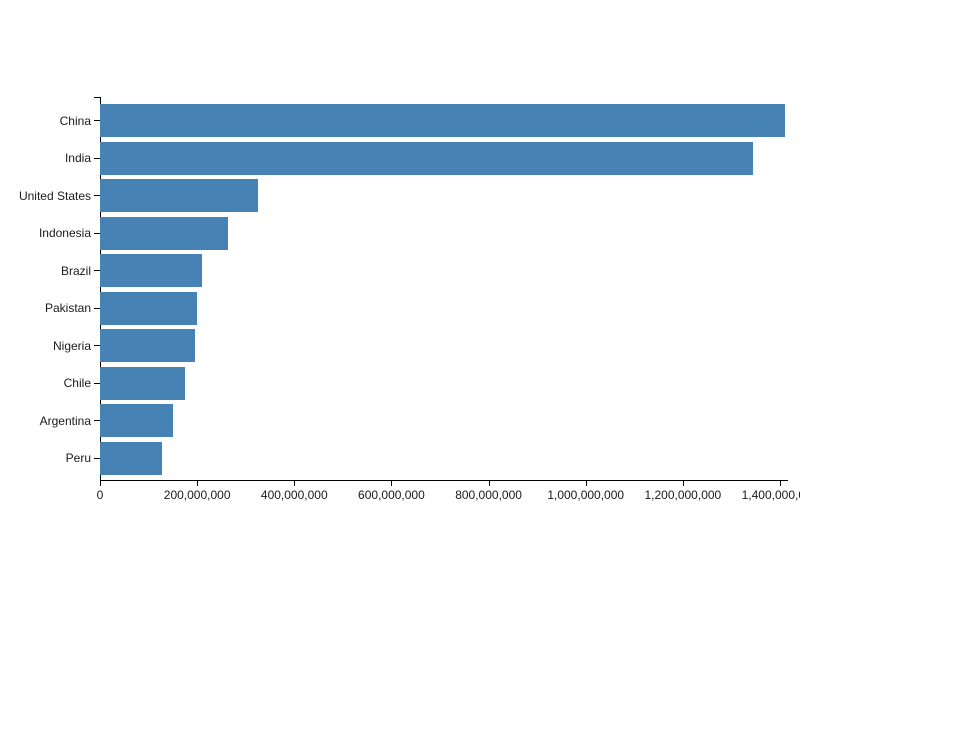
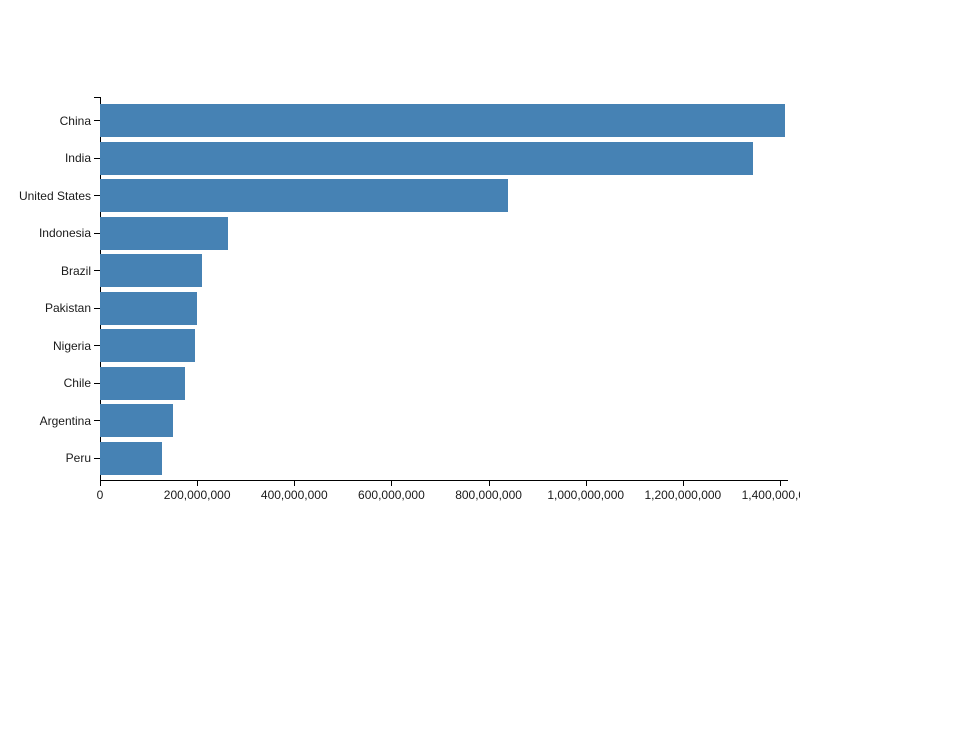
United States: 320000000 -> 840000000
